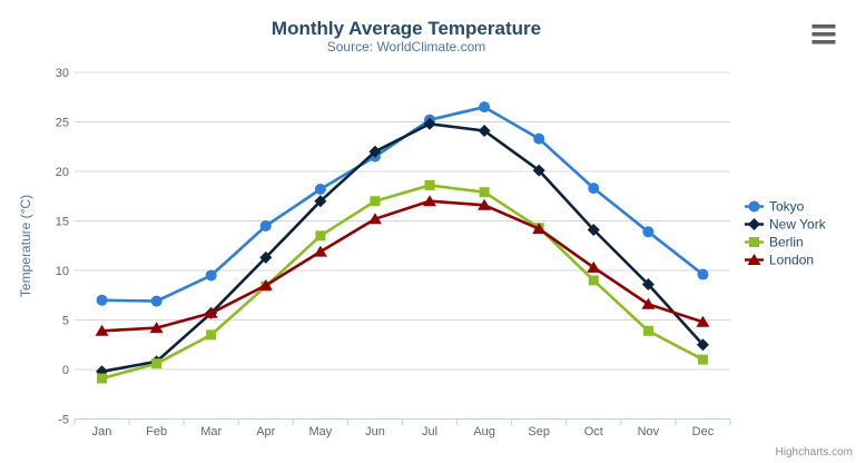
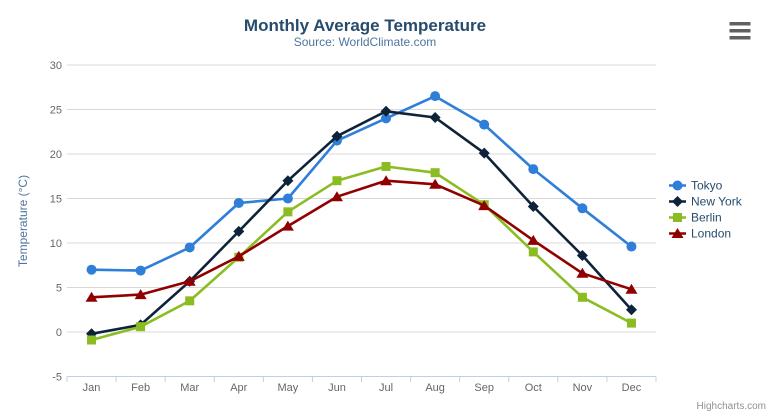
Tokyo/May: 18 -> 15
Tokyo/Jul: 25 -> 24
